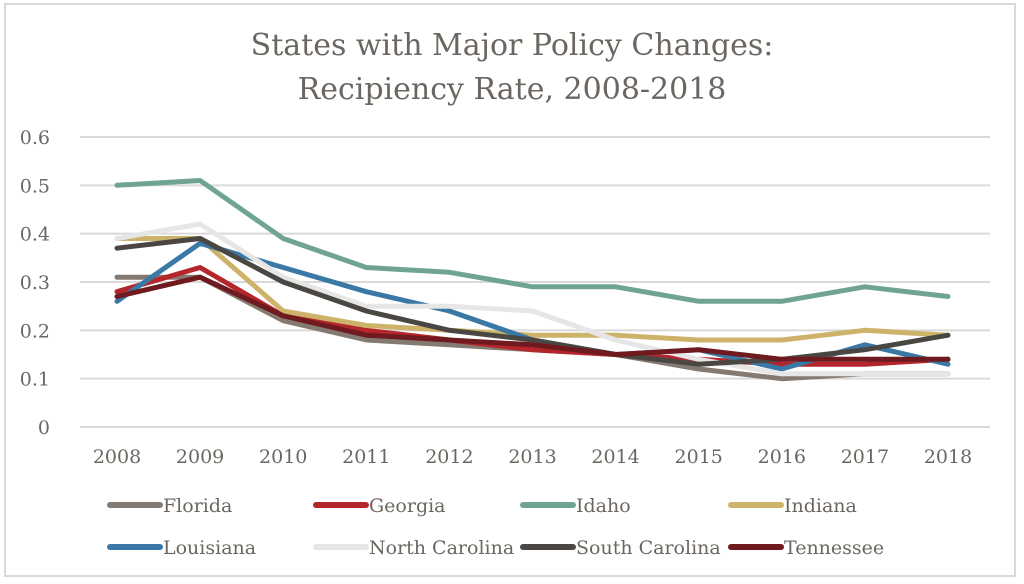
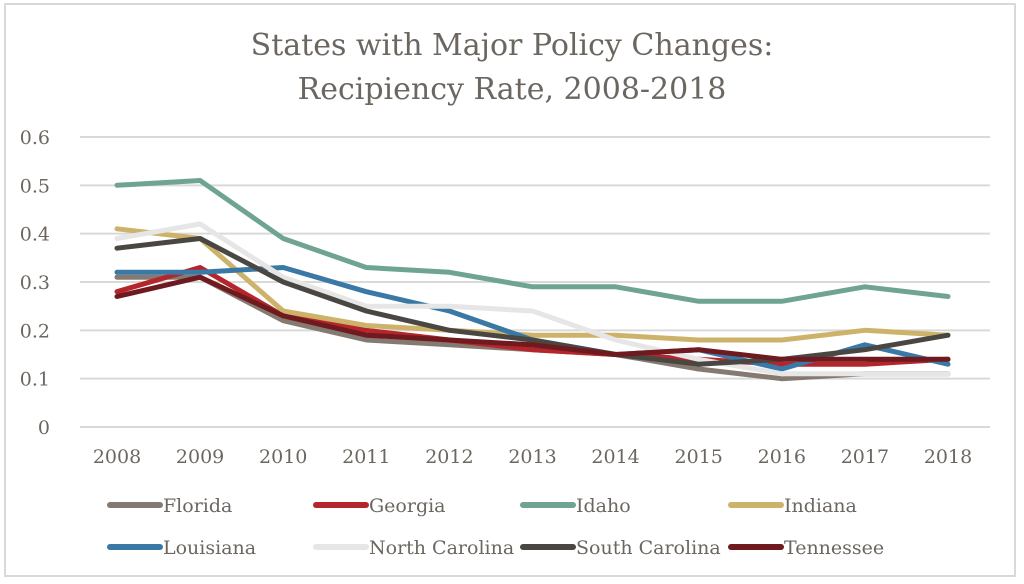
Indiana/2008: 0.39 -> 0.41
Louisiana/2008: 0.26 -> 0.32
Louisiana/2009: 0.38 -> 0.32
